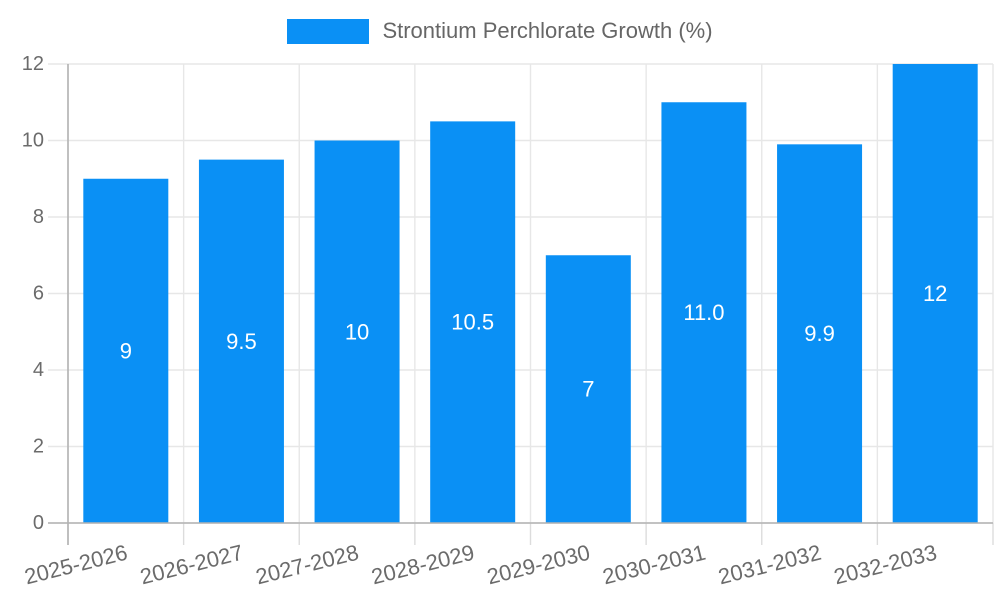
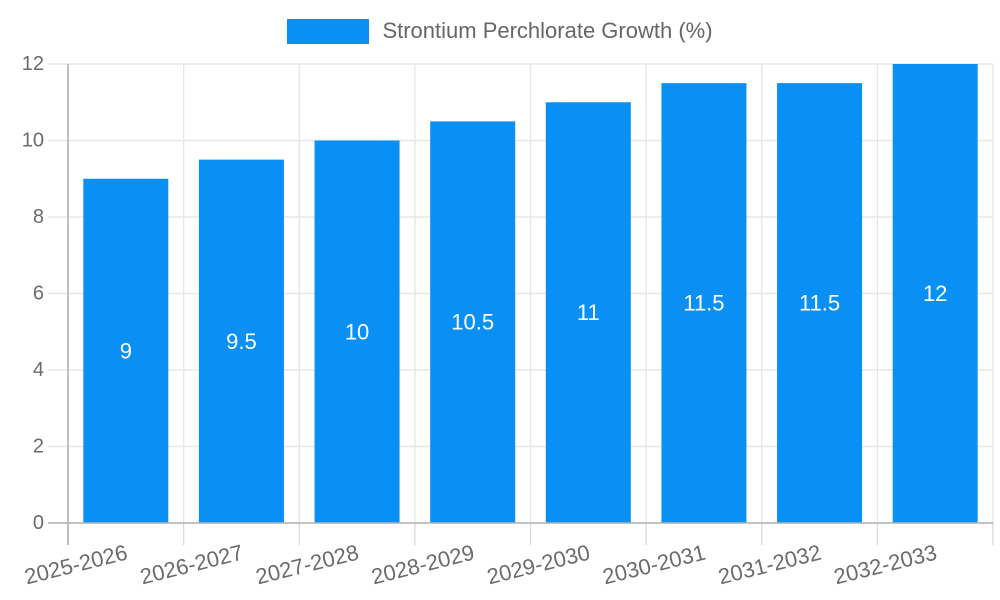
2029-2030: 7 -> 11
2030-2031: 11.0 -> 11.5
2031-2032: 9.9 -> 11.5
